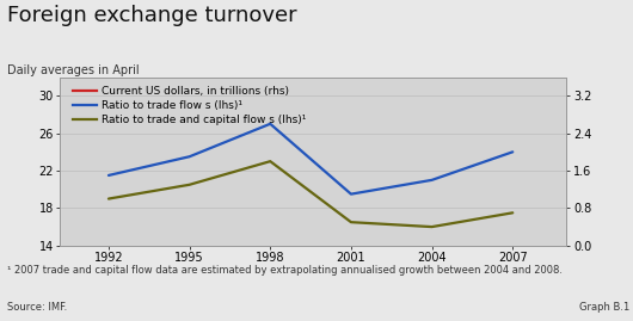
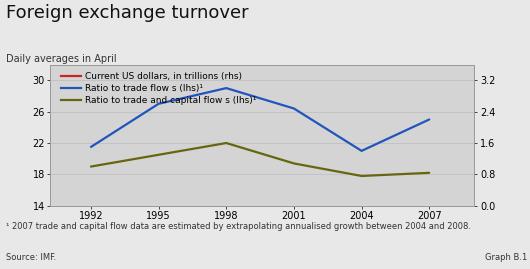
Ratio to trade flow s (lhs)¹/1995: 23.5 -> 27.0
Ratio to trade flow s (lhs)¹/1998: 27.0 -> 29.0
Ratio to trade and capital flow s (lhs)¹/1998: 23.0 -> 22.0
Ratio to trade flow s (lhs)¹/2001: 19.5 -> 26.4
Ratio to trade and capital flow s (lhs)¹/2001: 16.5 -> 19.4
Ratio to trade and capital flow s (lhs)¹/2004: 16.0 -> 17.8
Ratio to trade flow s (lhs)¹/2007: 24.0 -> 25.0
Ratio to trade and capital flow s (lhs)¹/2007: 17.5 -> 18.2
